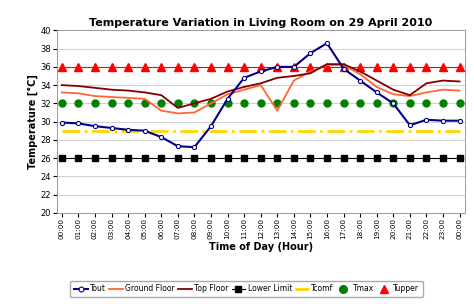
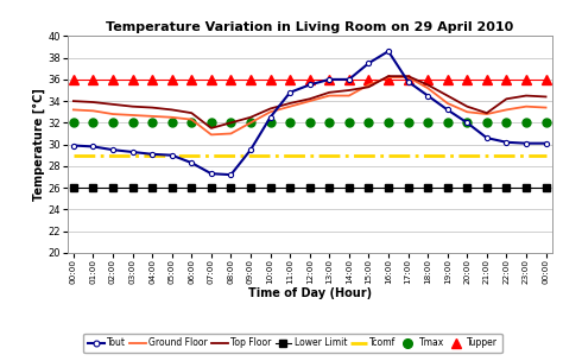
Ground Floor/06:00: 31.2 -> 32.3
Ground Floor/13:00: 31.2 -> 34.5
Tout/21:00: 29.6 -> 30.6
